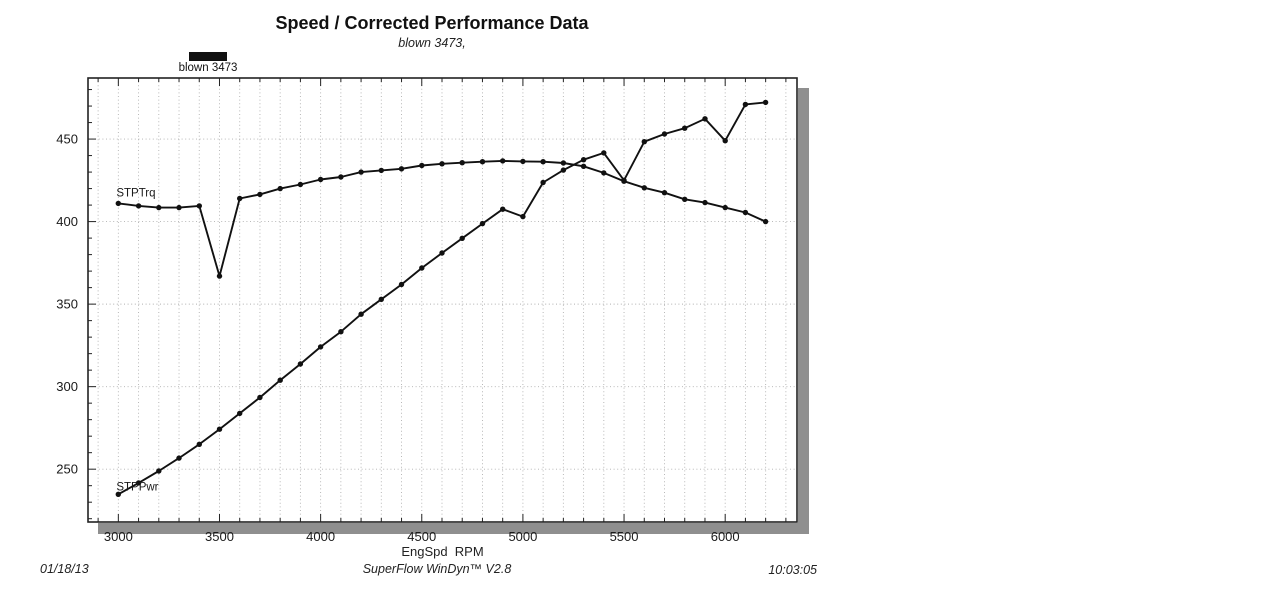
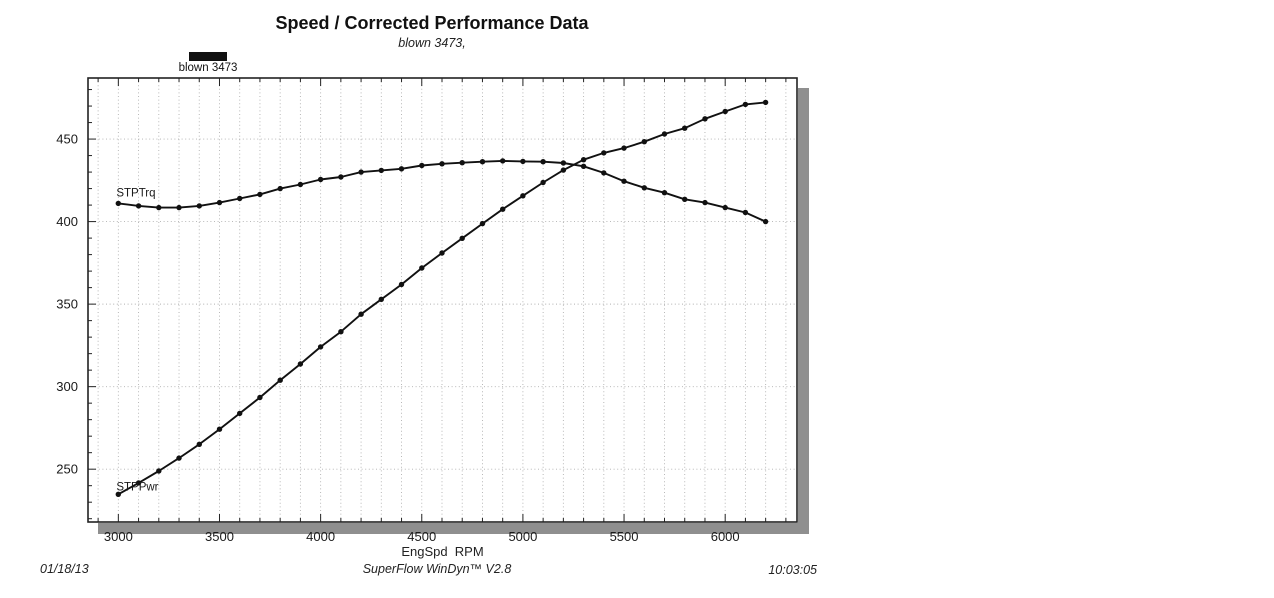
STPTrq/3500: 367 -> 412
STPPwr/5000: 403 -> 416
STPPwr/5500: 425 -> 444
STPPwr/6000: 449 -> 467
